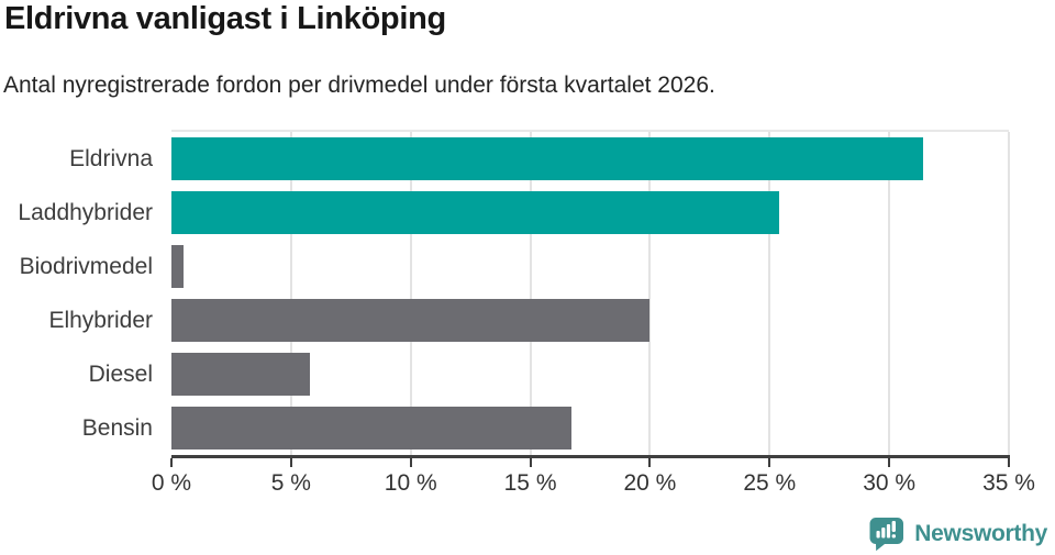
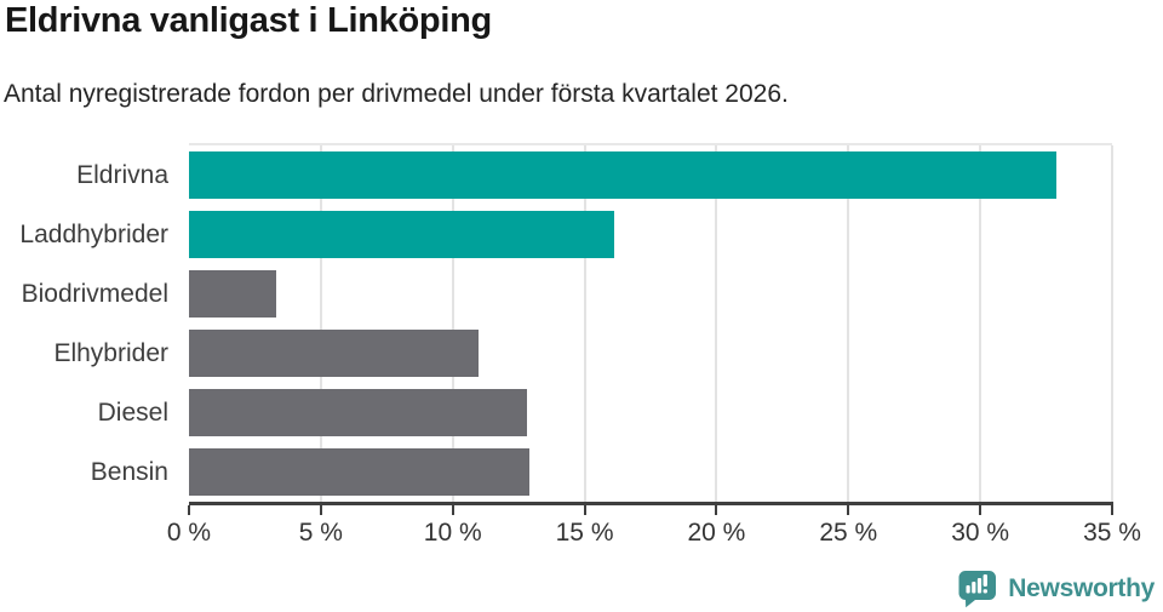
Eldrivna: 31.4% -> 32.9%
Laddhybrider: 25.4% -> 16.1%
Biodrivmedel: 0.5% -> 3.3%
Elhybrider: 20.0% -> 11.0%
Diesel: 5.8% -> 12.8%
Bensin: 16.7% -> 12.9%
